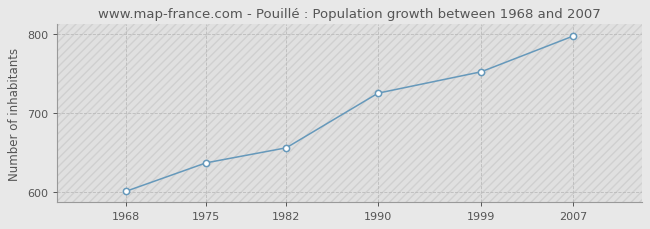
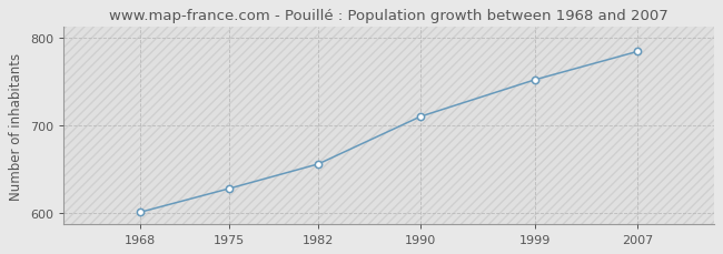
1975: 637 -> 628
1990: 725 -> 710
2007: 797 -> 784
